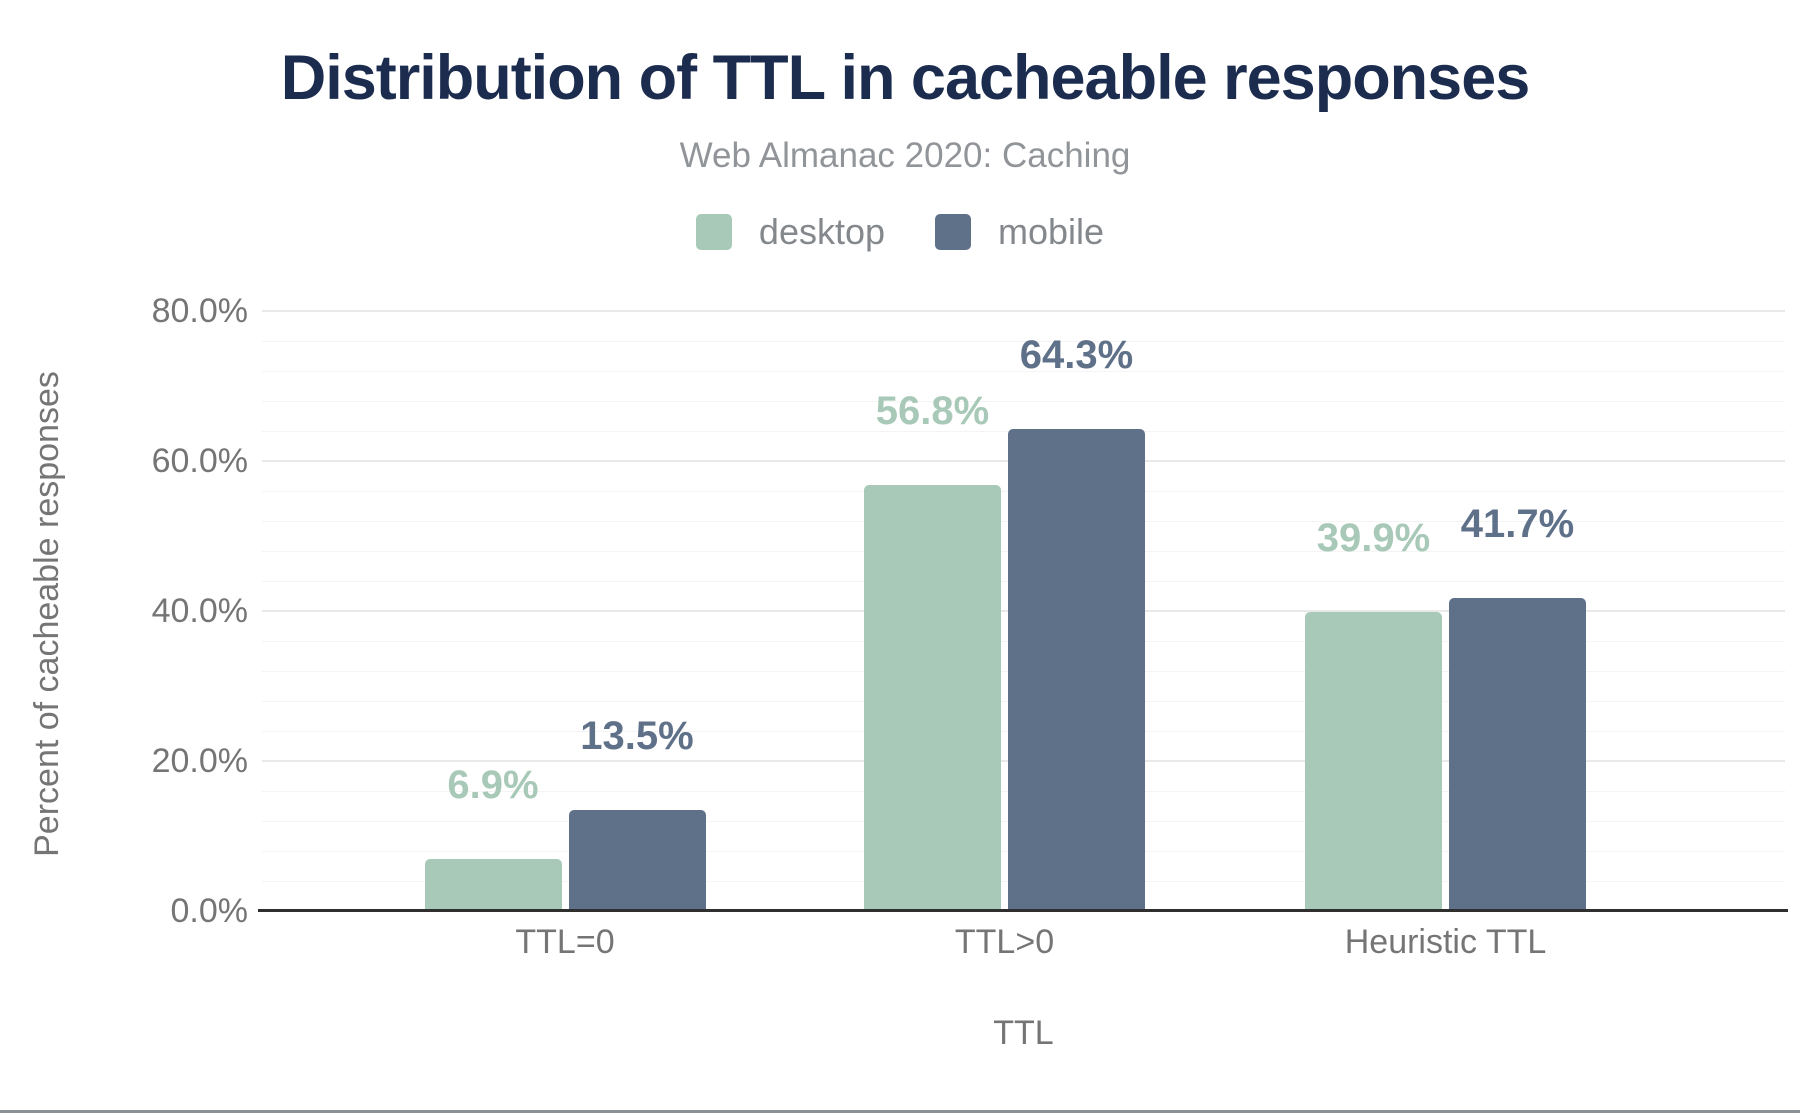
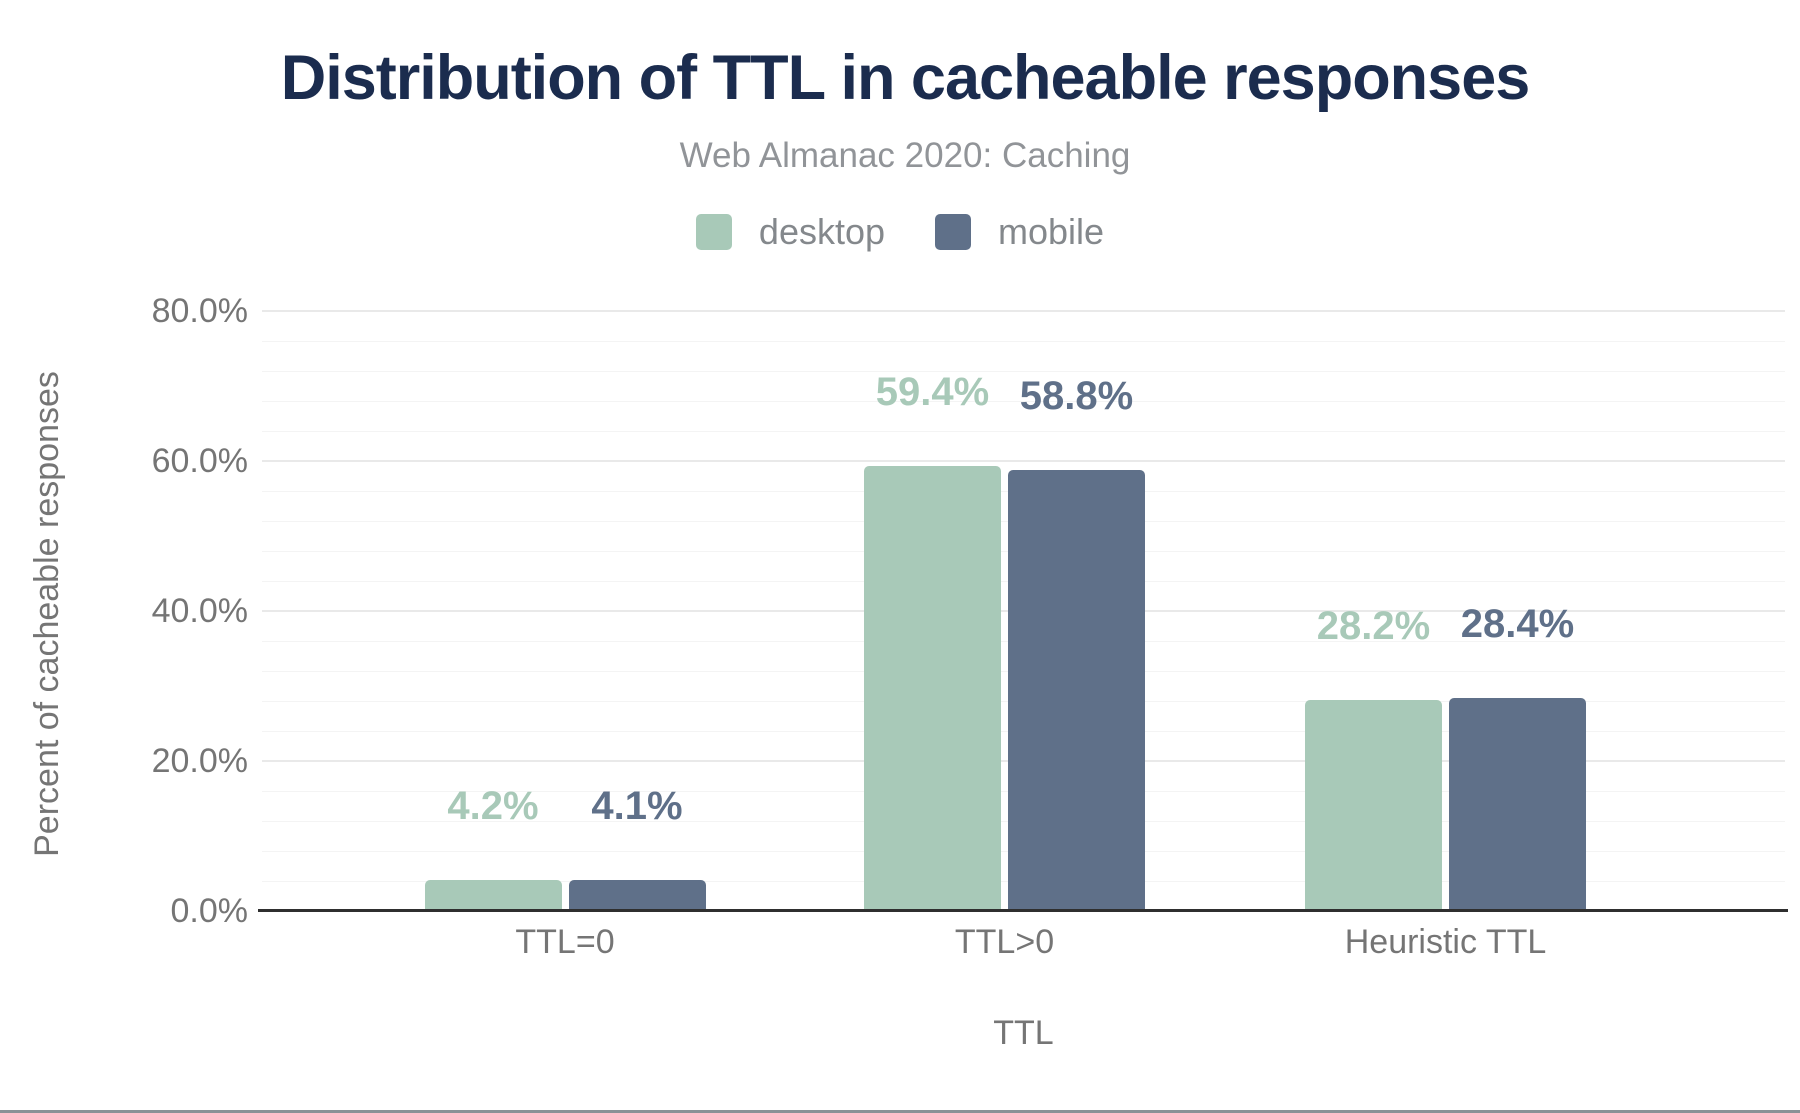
desktop/TTL=0: 6.9% -> 4.2%
mobile/TTL=0: 13.5% -> 4.1%
desktop/TTL>0: 56.8% -> 59.4%
mobile/TTL>0: 64.3% -> 58.8%
desktop/Heuristic TTL: 39.9% -> 28.2%
mobile/Heuristic TTL: 41.7% -> 28.4%
